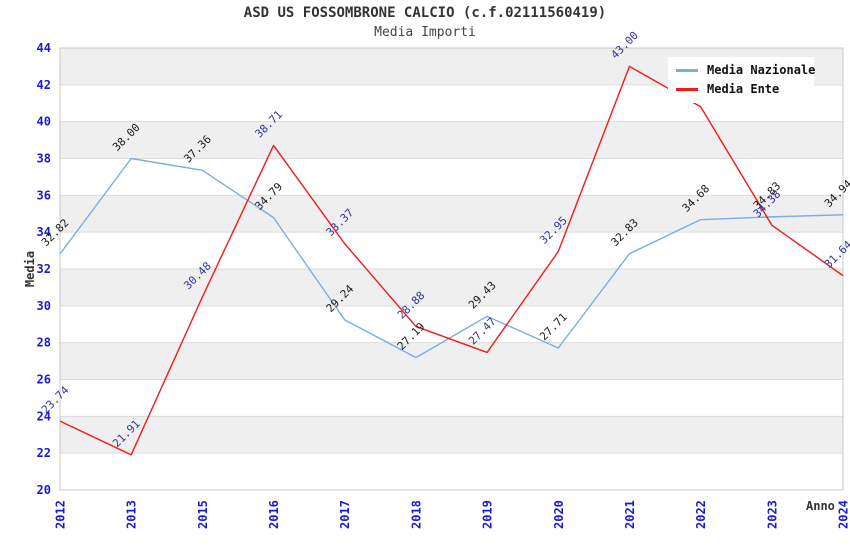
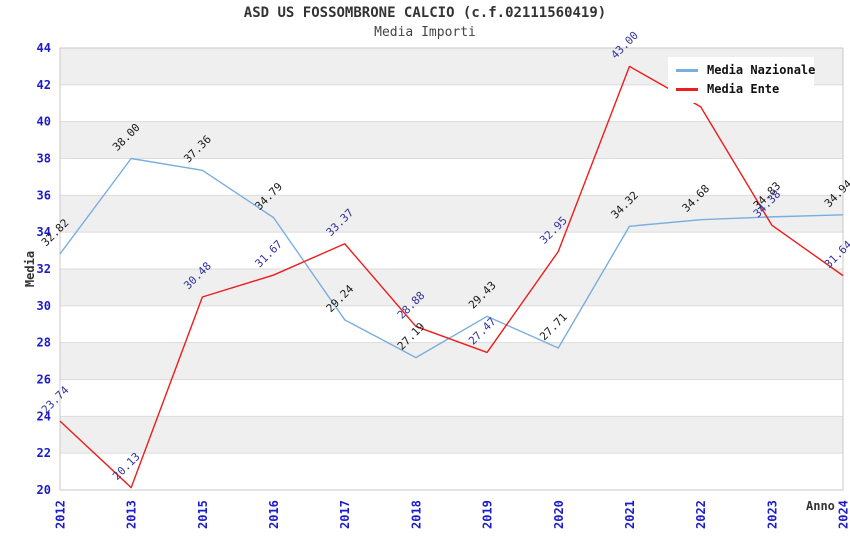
Media Ente/2013: 21.91 -> 20.13
Media Ente/2016: 38.71 -> 31.67
Media Nazionale/2021: 32.83 -> 34.32
